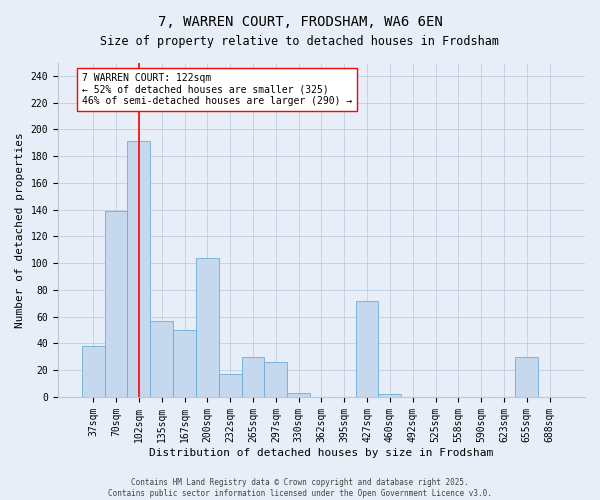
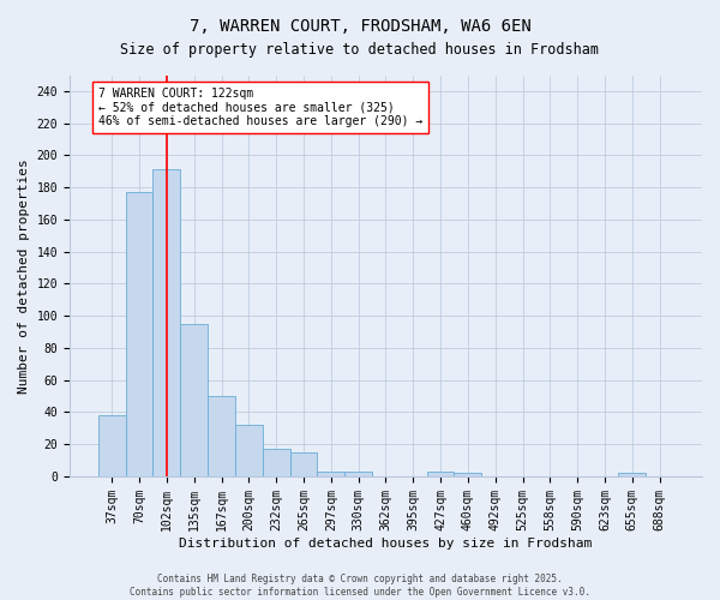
70sqm: 139 -> 177
135sqm: 57 -> 95
200sqm: 104 -> 32
265sqm: 30 -> 15
297sqm: 26 -> 3
427sqm: 72 -> 3
655sqm: 30 -> 2
